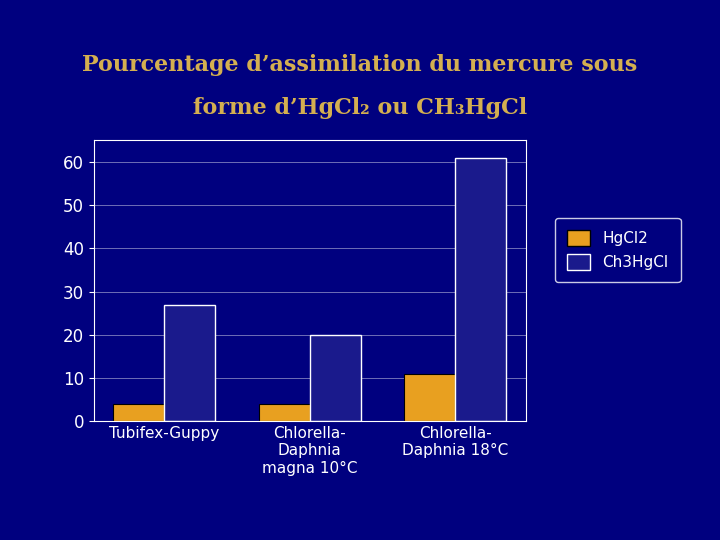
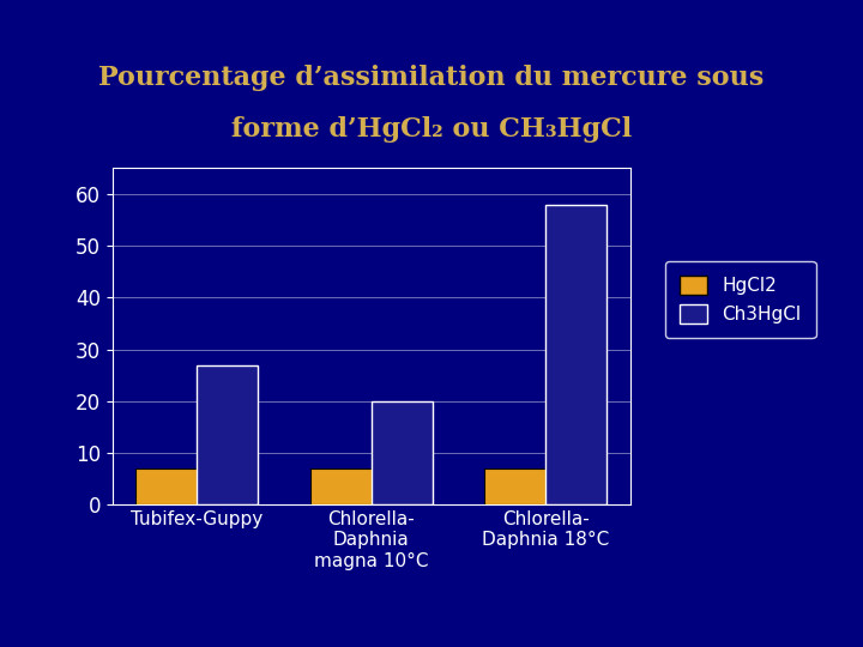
HgCl2/Tubifex-Guppy: 4 -> 7
HgCl2/Chlorella- Daphnia magna 10°C: 4 -> 7
HgCl2/Chlorella- Daphnia 18°C: 11 -> 7
Ch3HgCl/Chlorella- Daphnia 18°C: 61 -> 58
